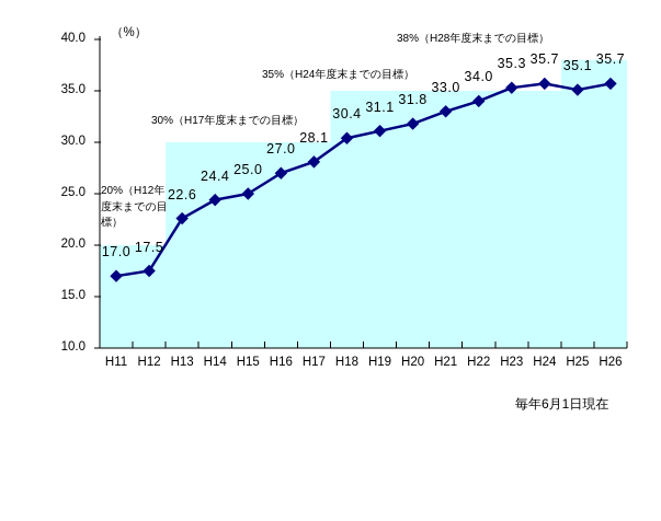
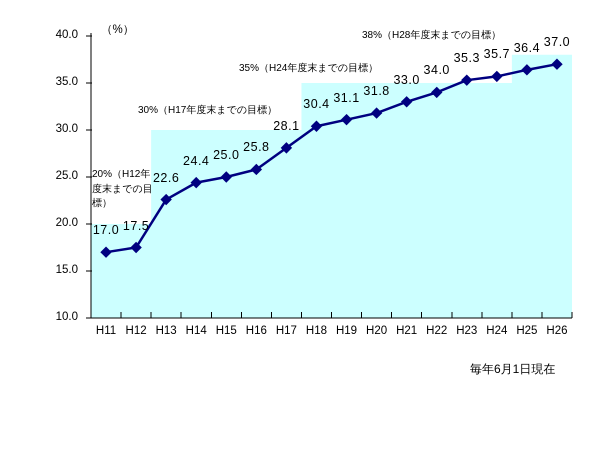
H16: 27.0 -> 25.8
H25: 35.1 -> 36.4
H26: 35.7 -> 37.0
